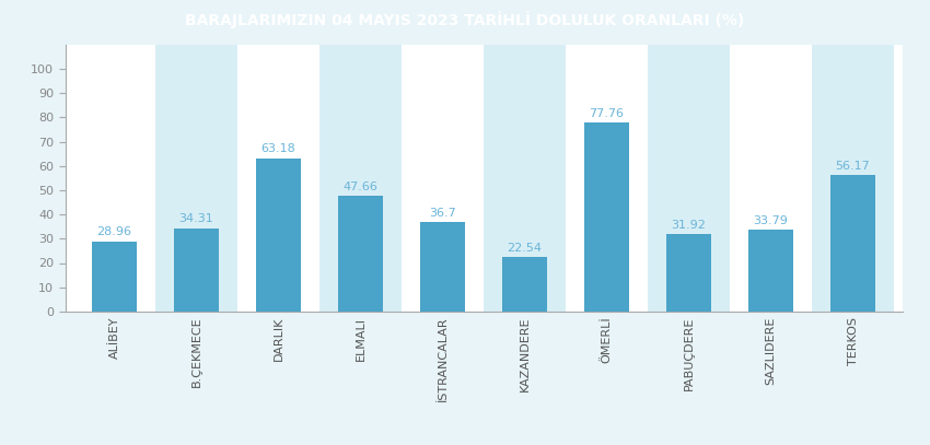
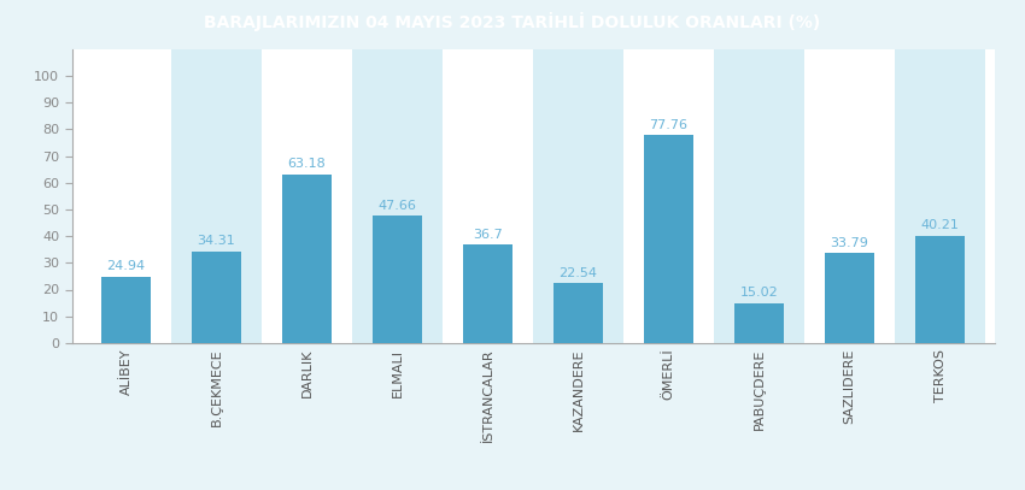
ALİBEY: 28.96 -> 24.94
PABUÇDERE: 31.92 -> 15.02
TERKOS: 56.17 -> 40.21
